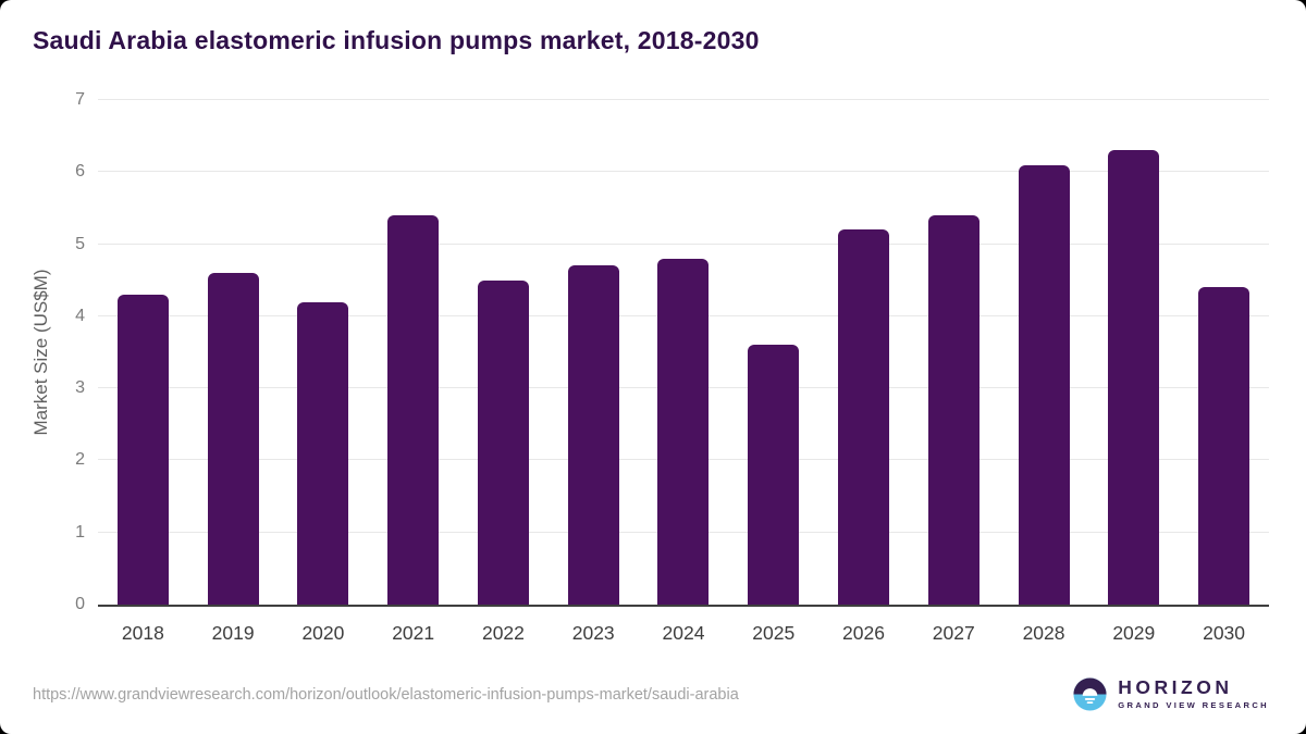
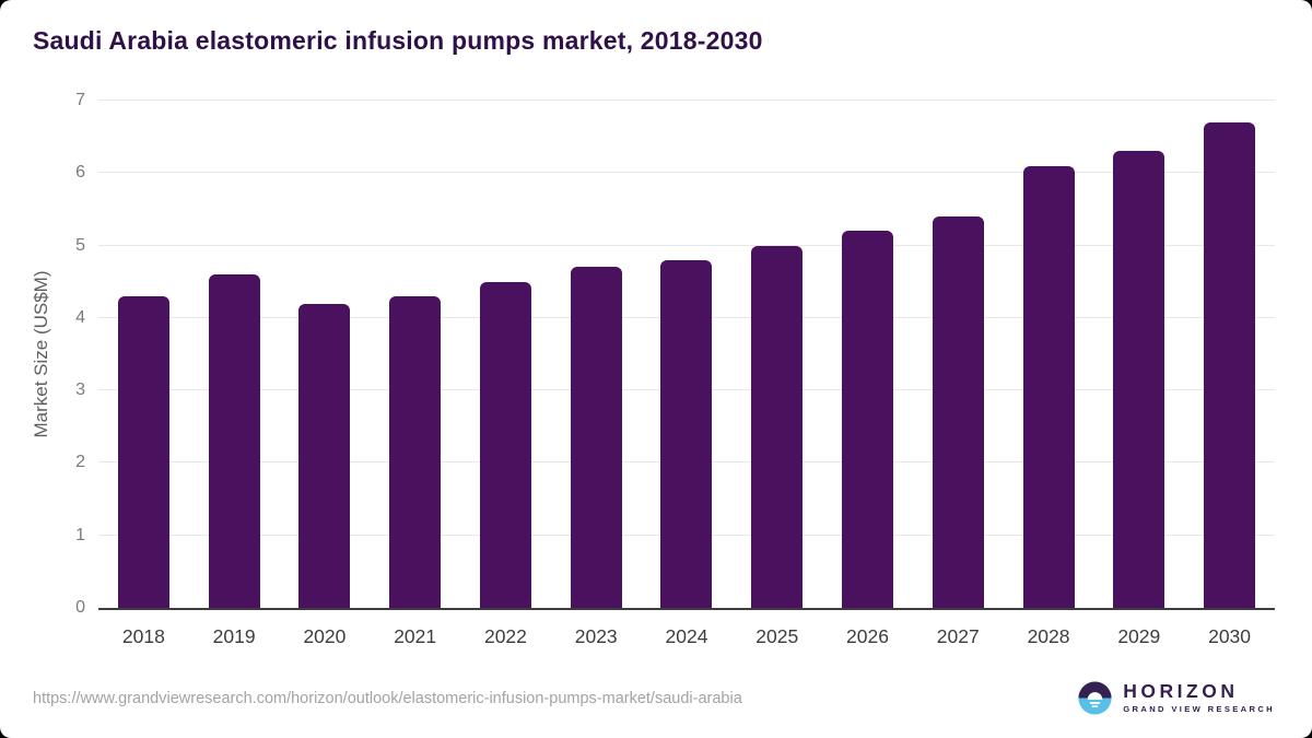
2021: 5.4 -> 4.3
2025: 3.6 -> 5.0
2030: 4.4 -> 6.7
